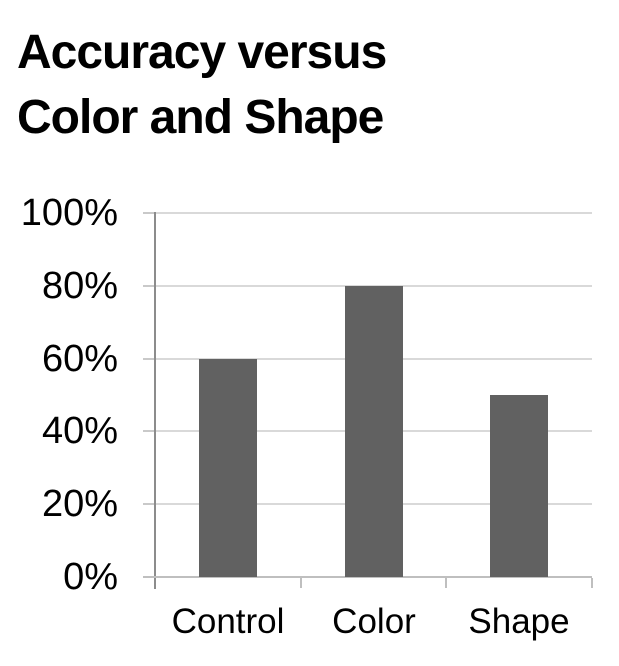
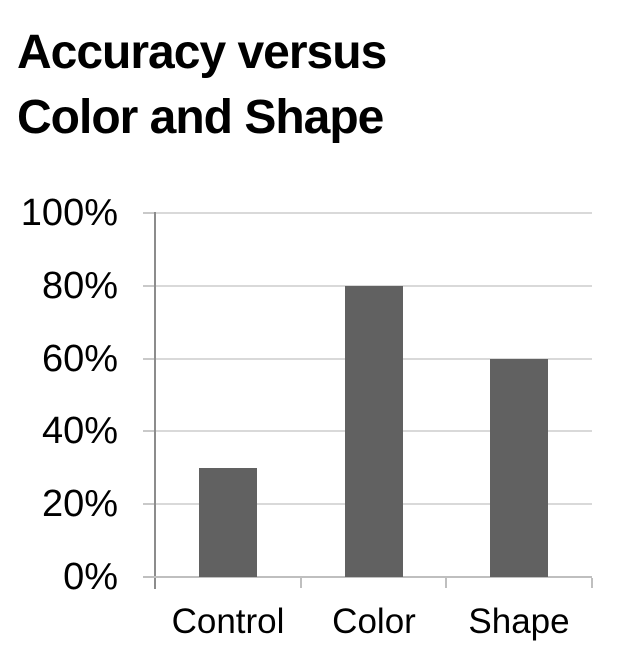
Control: 60% -> 30%
Shape: 50% -> 60%
